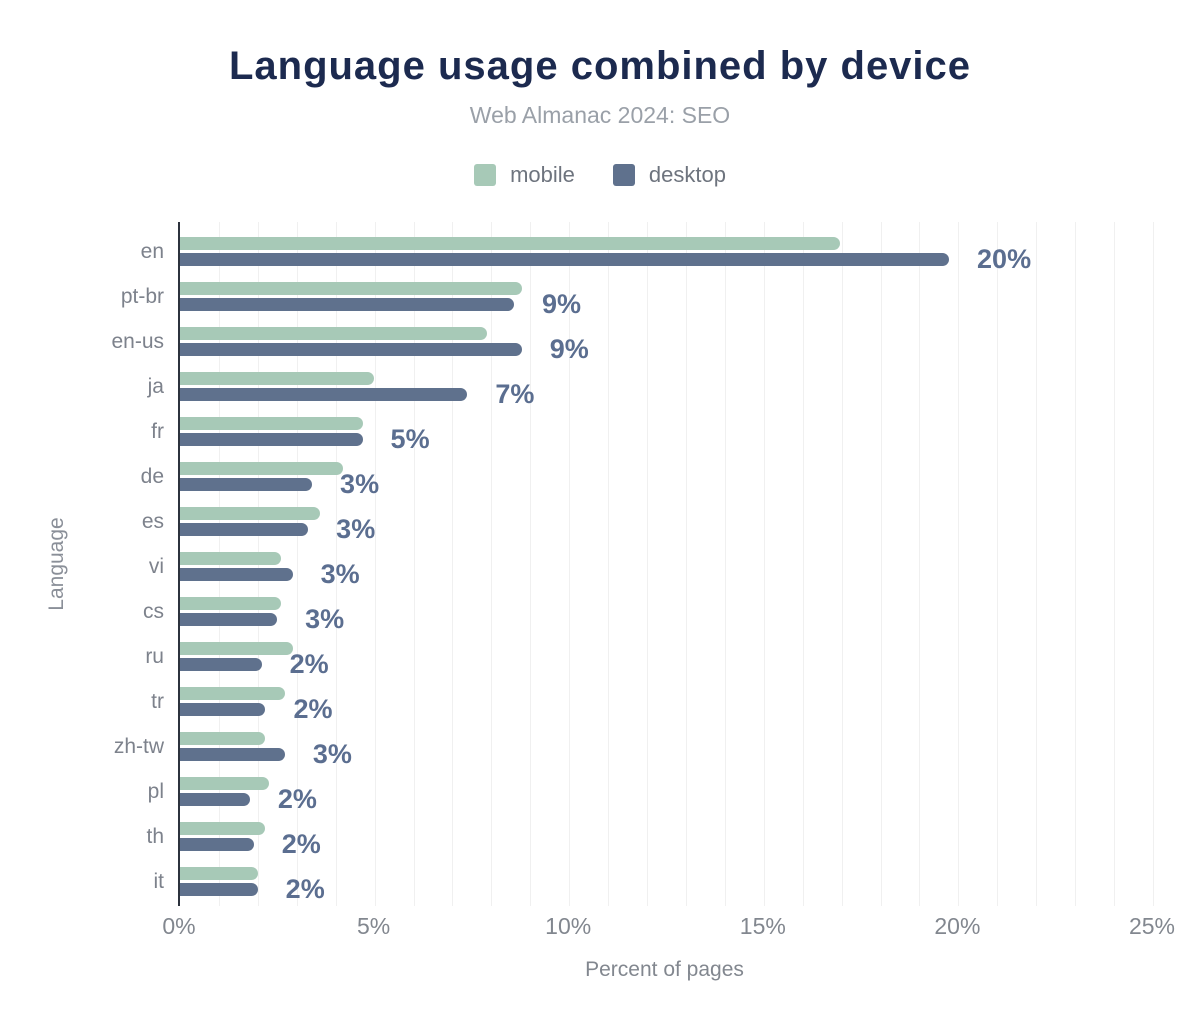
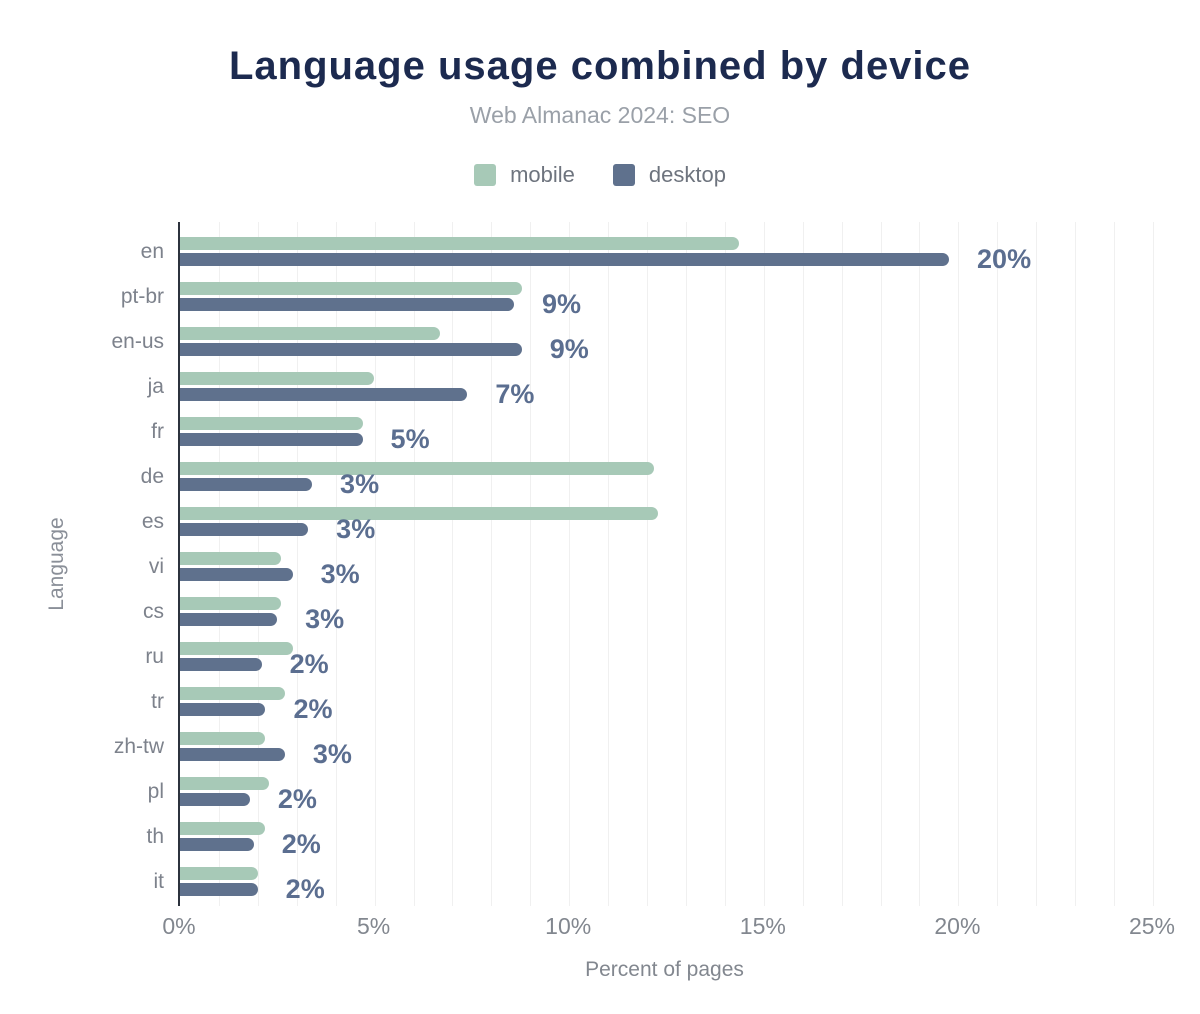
mobile/en: 17.0% -> 14.4%
mobile/en-us: 7.9% -> 6.7%
mobile/de: 4.2% -> 12.2%
mobile/es: 3.6% -> 12.3%
